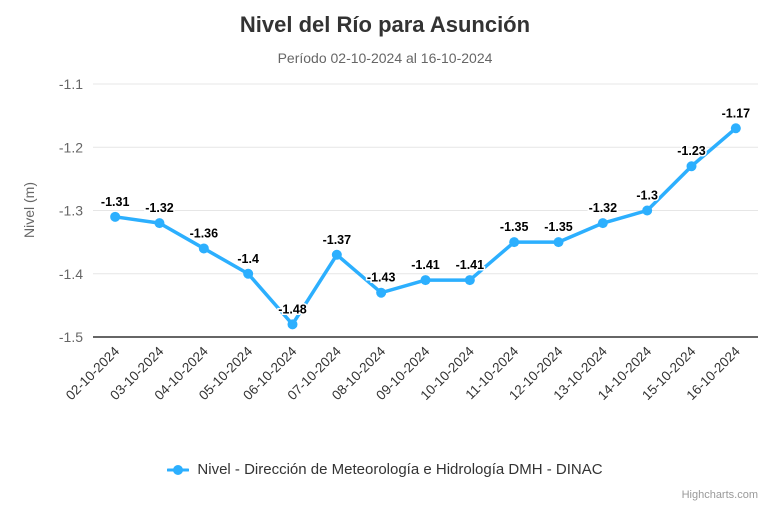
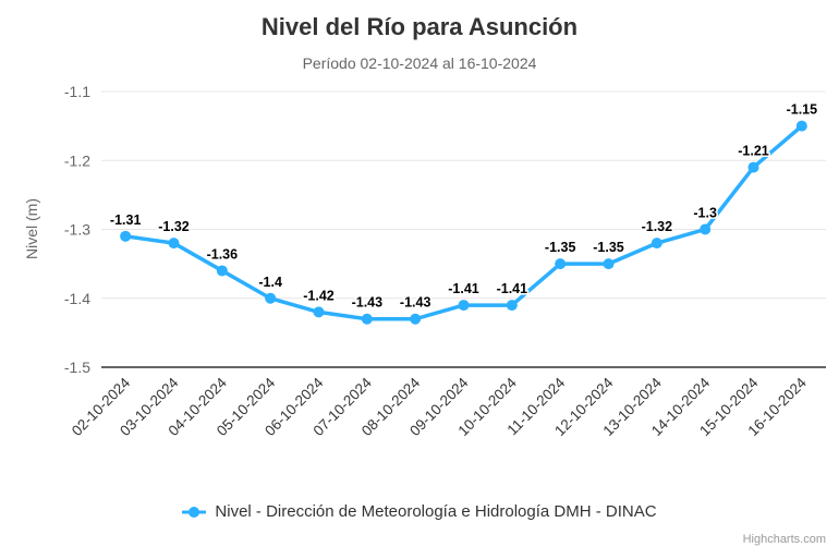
06-10-2024: -1.48 -> -1.42
07-10-2024: -1.37 -> -1.43
15-10-2024: -1.23 -> -1.21
16-10-2024: -1.17 -> -1.15
